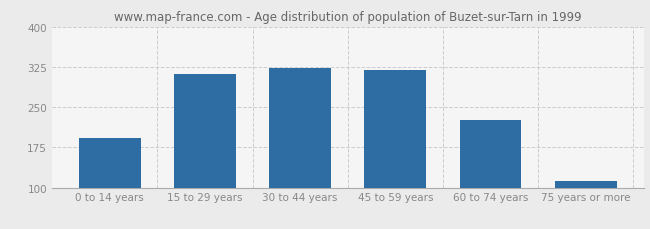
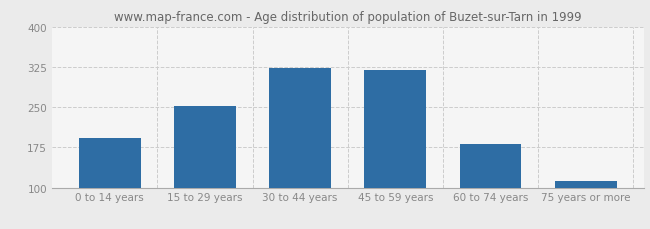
15 to 29 years: 312 -> 252
60 to 74 years: 226 -> 182
